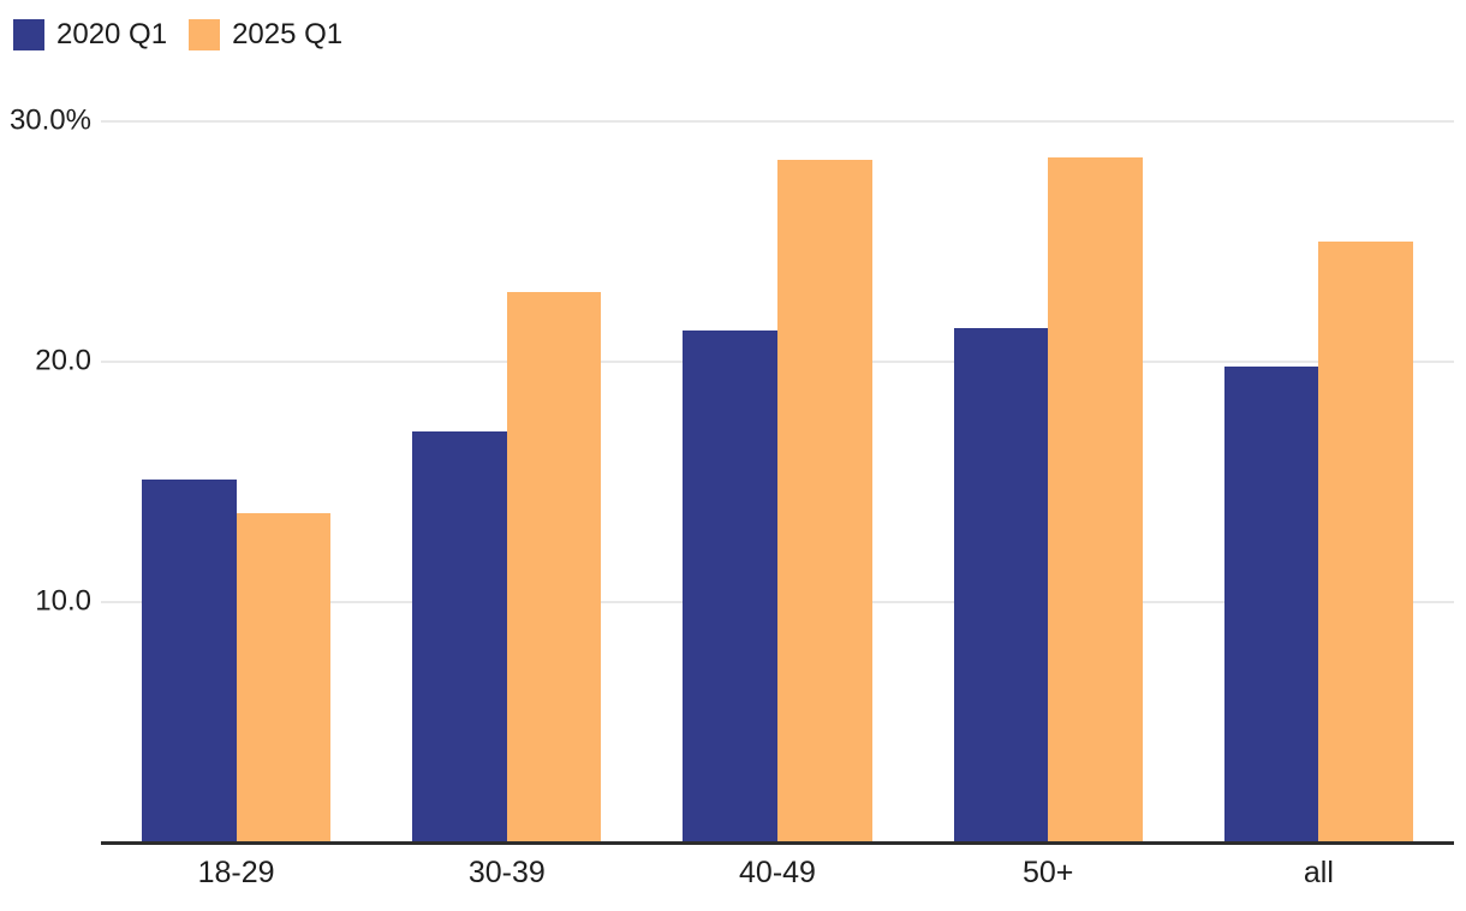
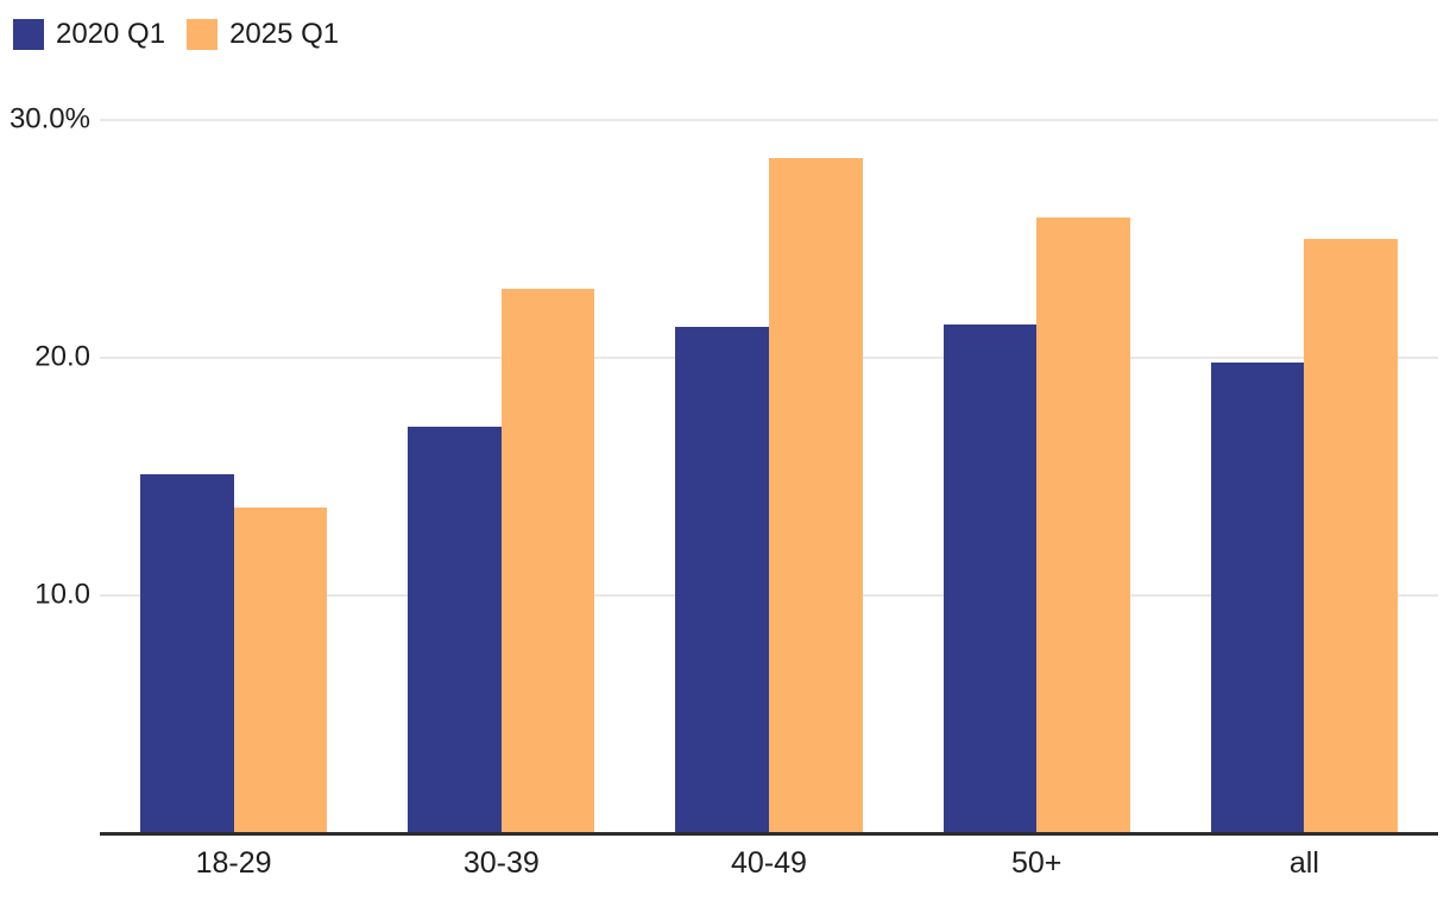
2025 Q1/50+: 28.5% -> 25.9%
